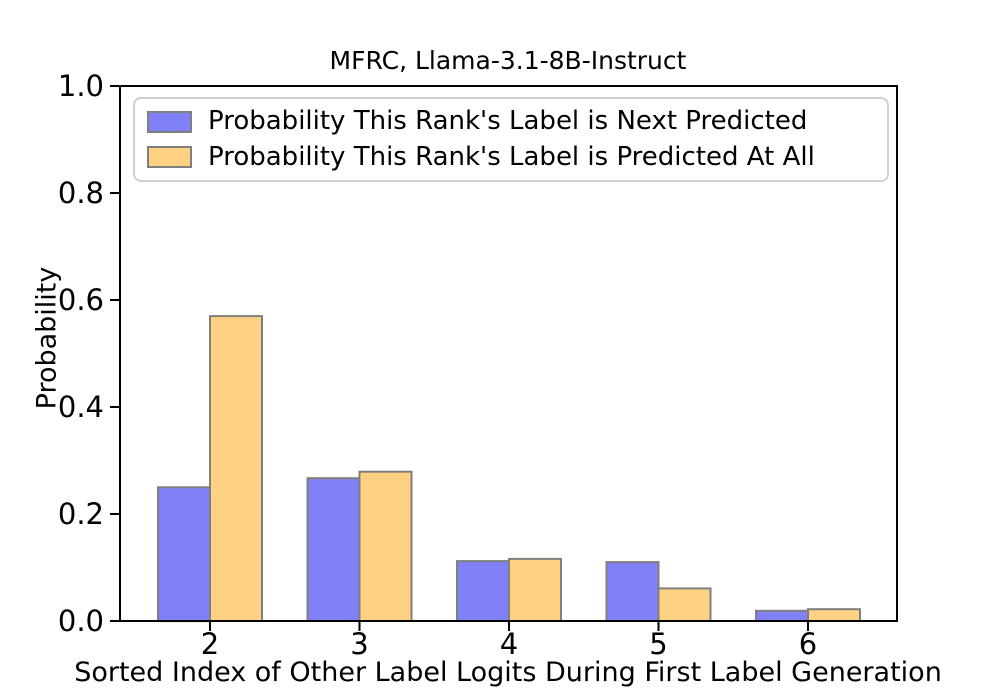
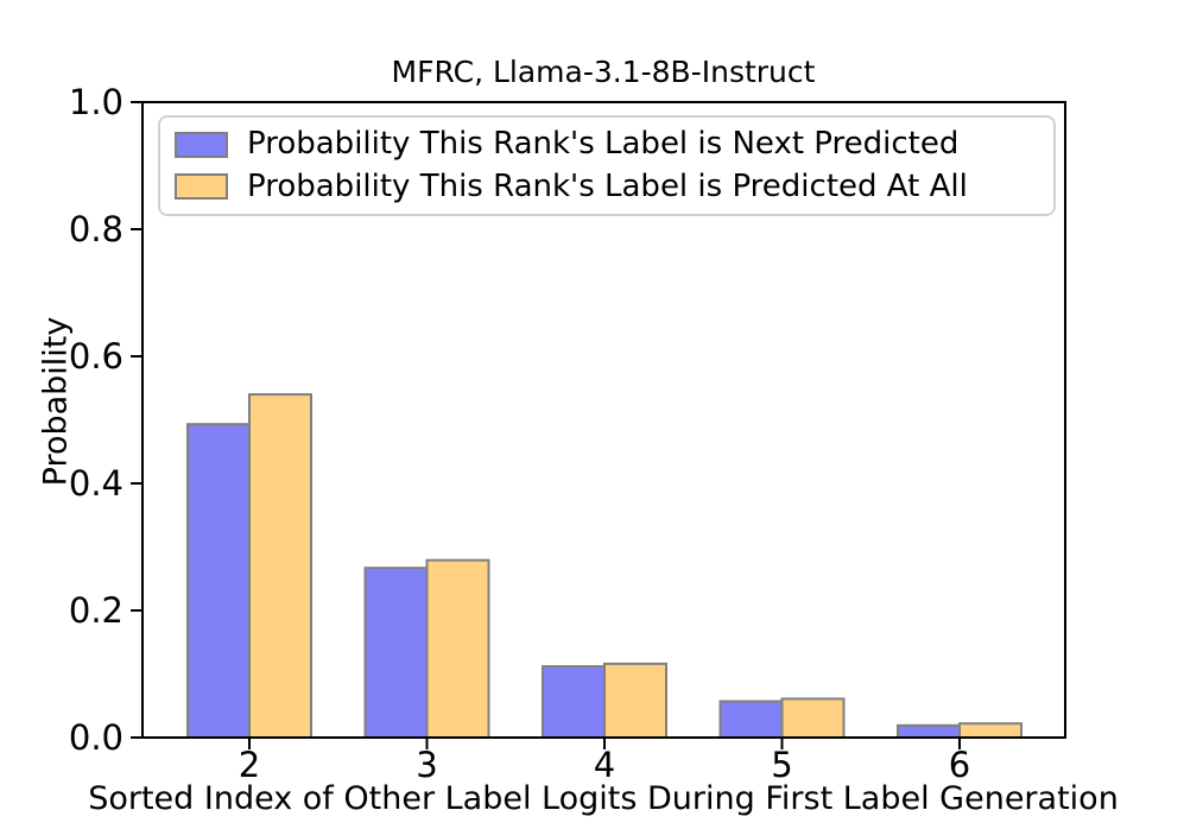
Probability This Rank's Label is Next Predicted/2: 0.25 -> 0.49
Probability This Rank's Label is Predicted At All/2: 0.57 -> 0.54
Probability This Rank's Label is Next Predicted/5: 0.11 -> 0.06
